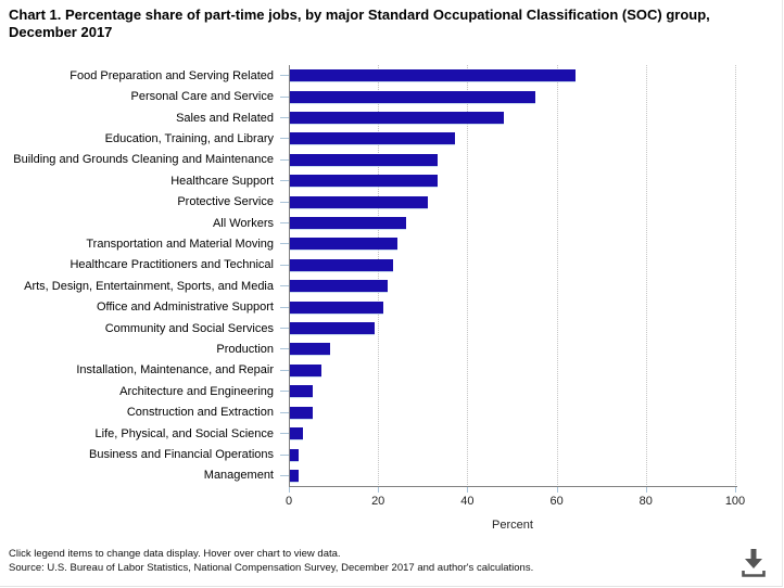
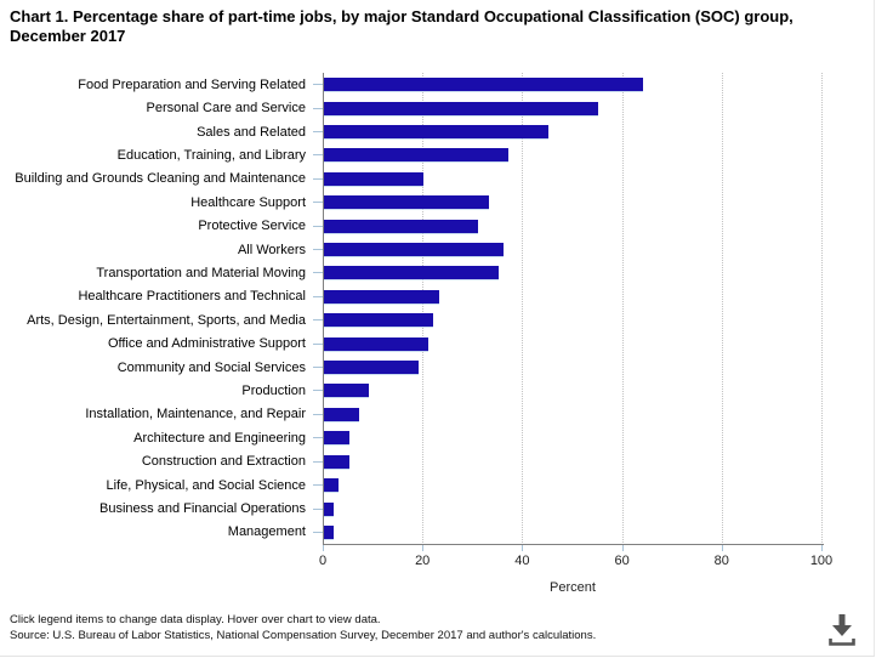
Sales and Related: 48 -> 45
Building and Grounds Cleaning and Maintenance: 33 -> 20
All Workers: 26 -> 36
Transportation and Material Moving: 24 -> 35
